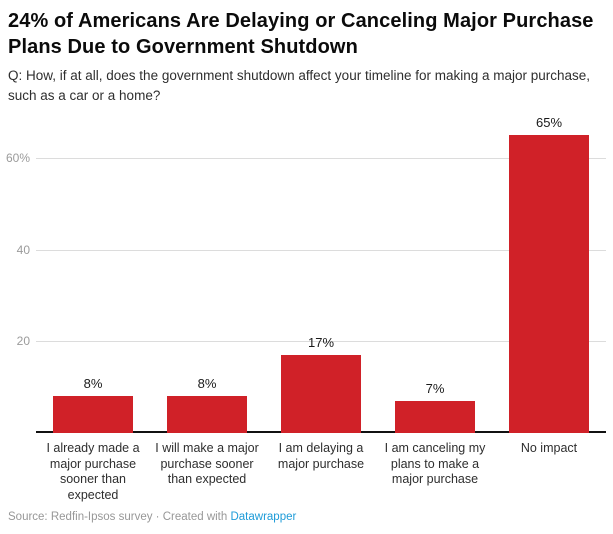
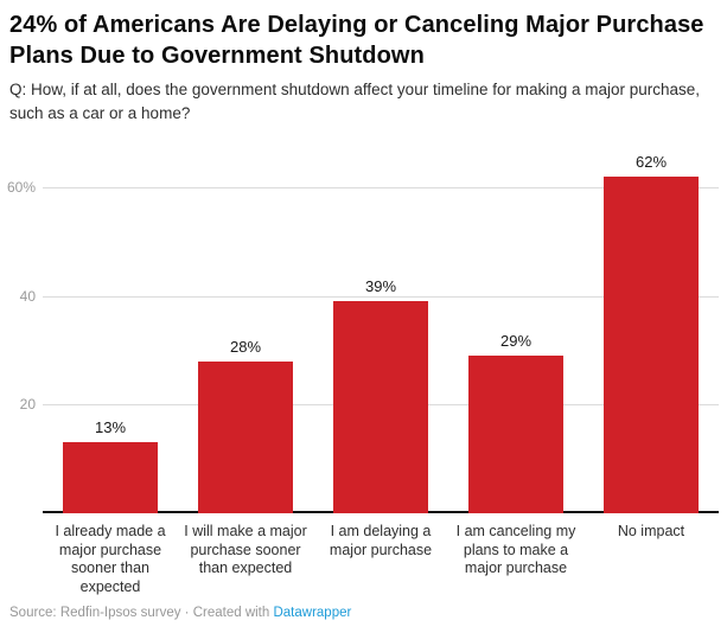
I already made a major purchase sooner than expected: 8% -> 13%
I will make a major purchase sooner than expected: 8% -> 28%
I am delaying a major purchase: 17% -> 39%
I am canceling my plans to make a major purchase: 7% -> 29%
No impact: 65% -> 62%
